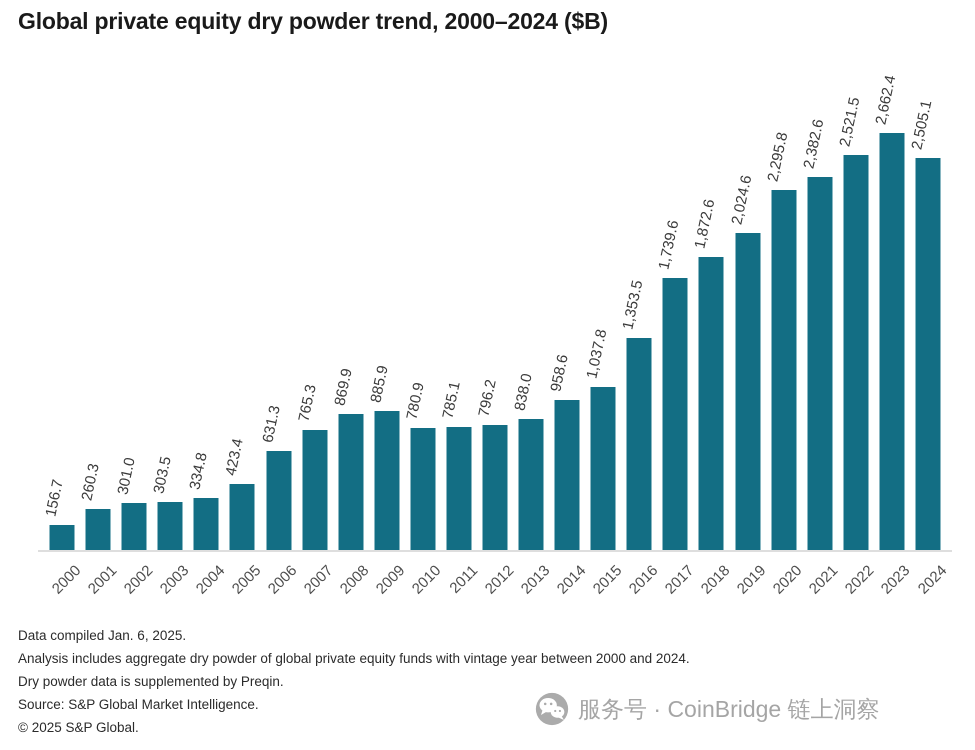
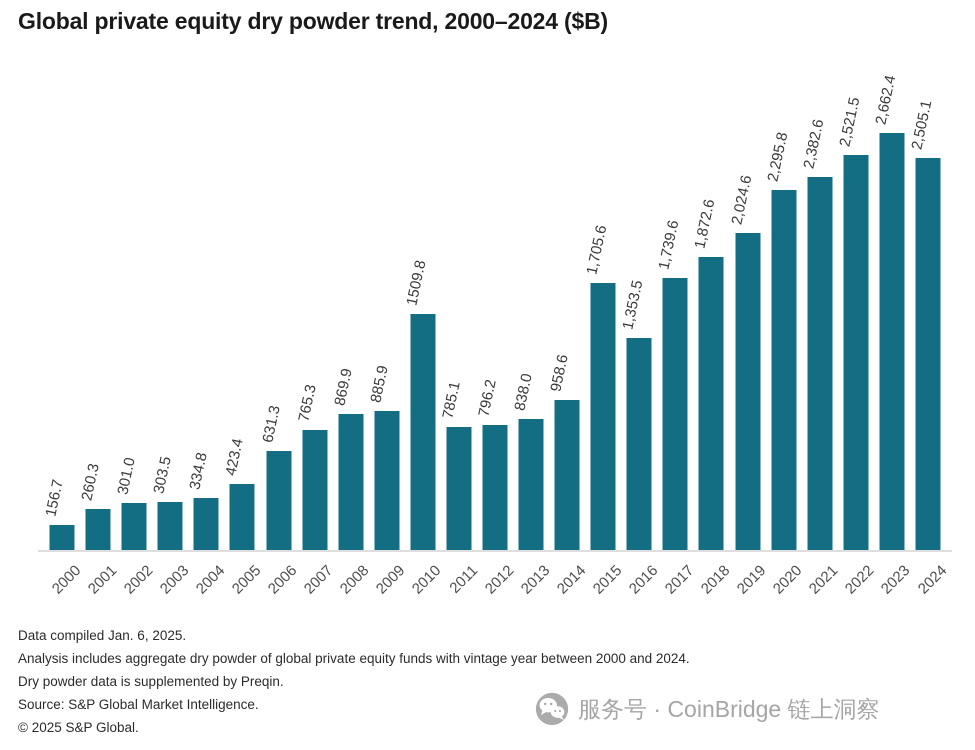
2010: 780.9 -> 1509.8
2015: 1,037.8 -> 1,705.6
